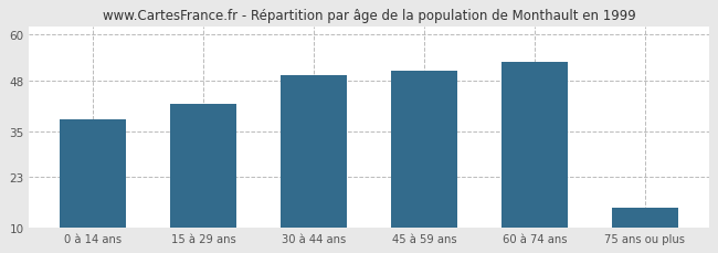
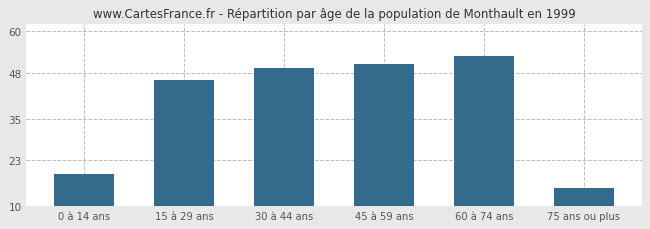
0 à 14 ans: 38.0 -> 19.0
15 à 29 ans: 42.0 -> 46.0
